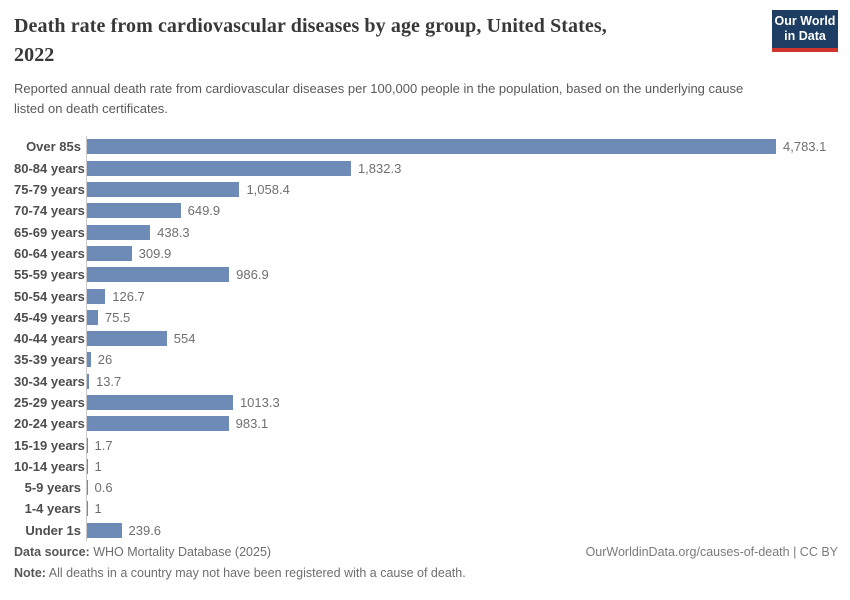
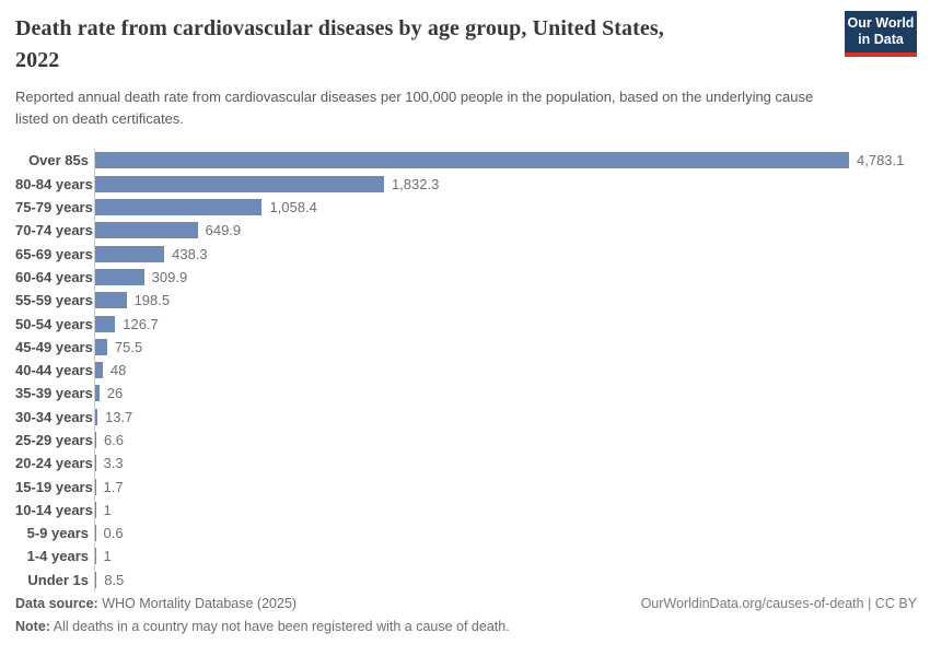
55-59 years: 986.9 -> 198.5
40-44 years: 554 -> 48
25-29 years: 1013.3 -> 6.6
20-24 years: 983.1 -> 3.3
Under 1s: 239.6 -> 8.5
